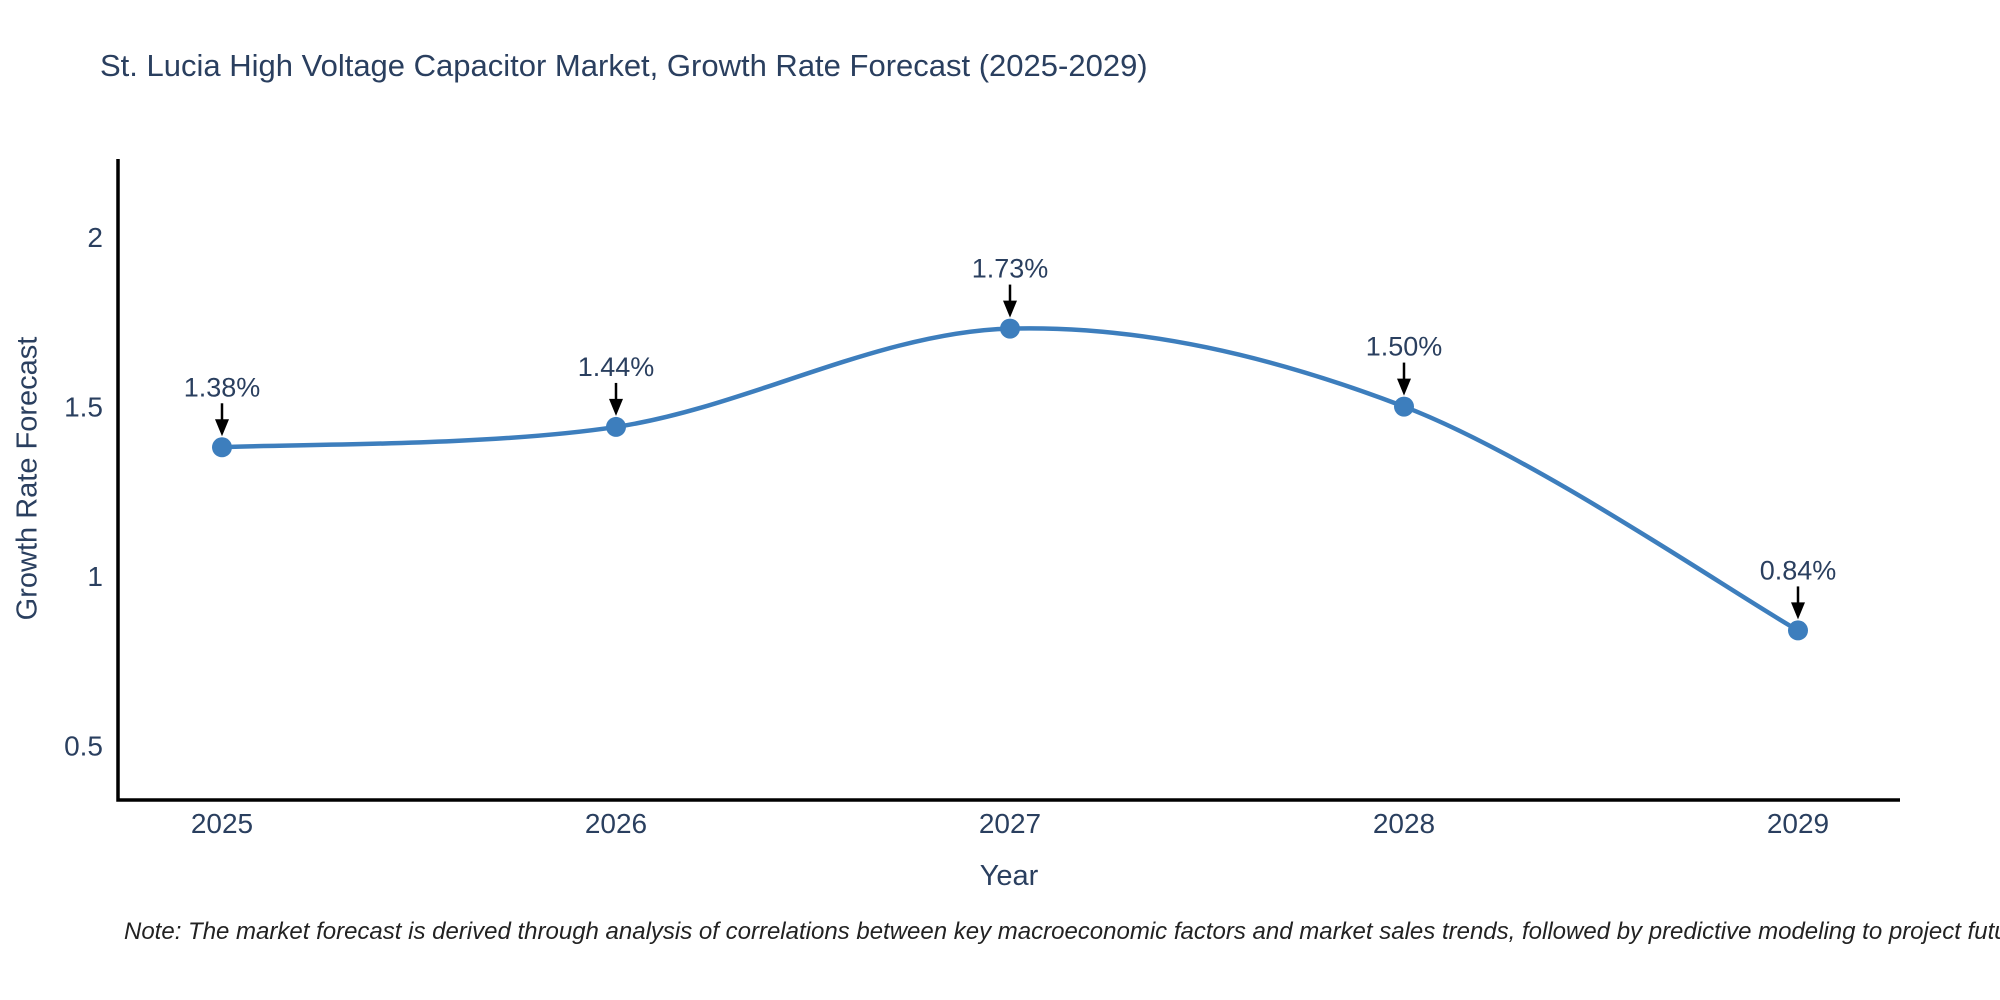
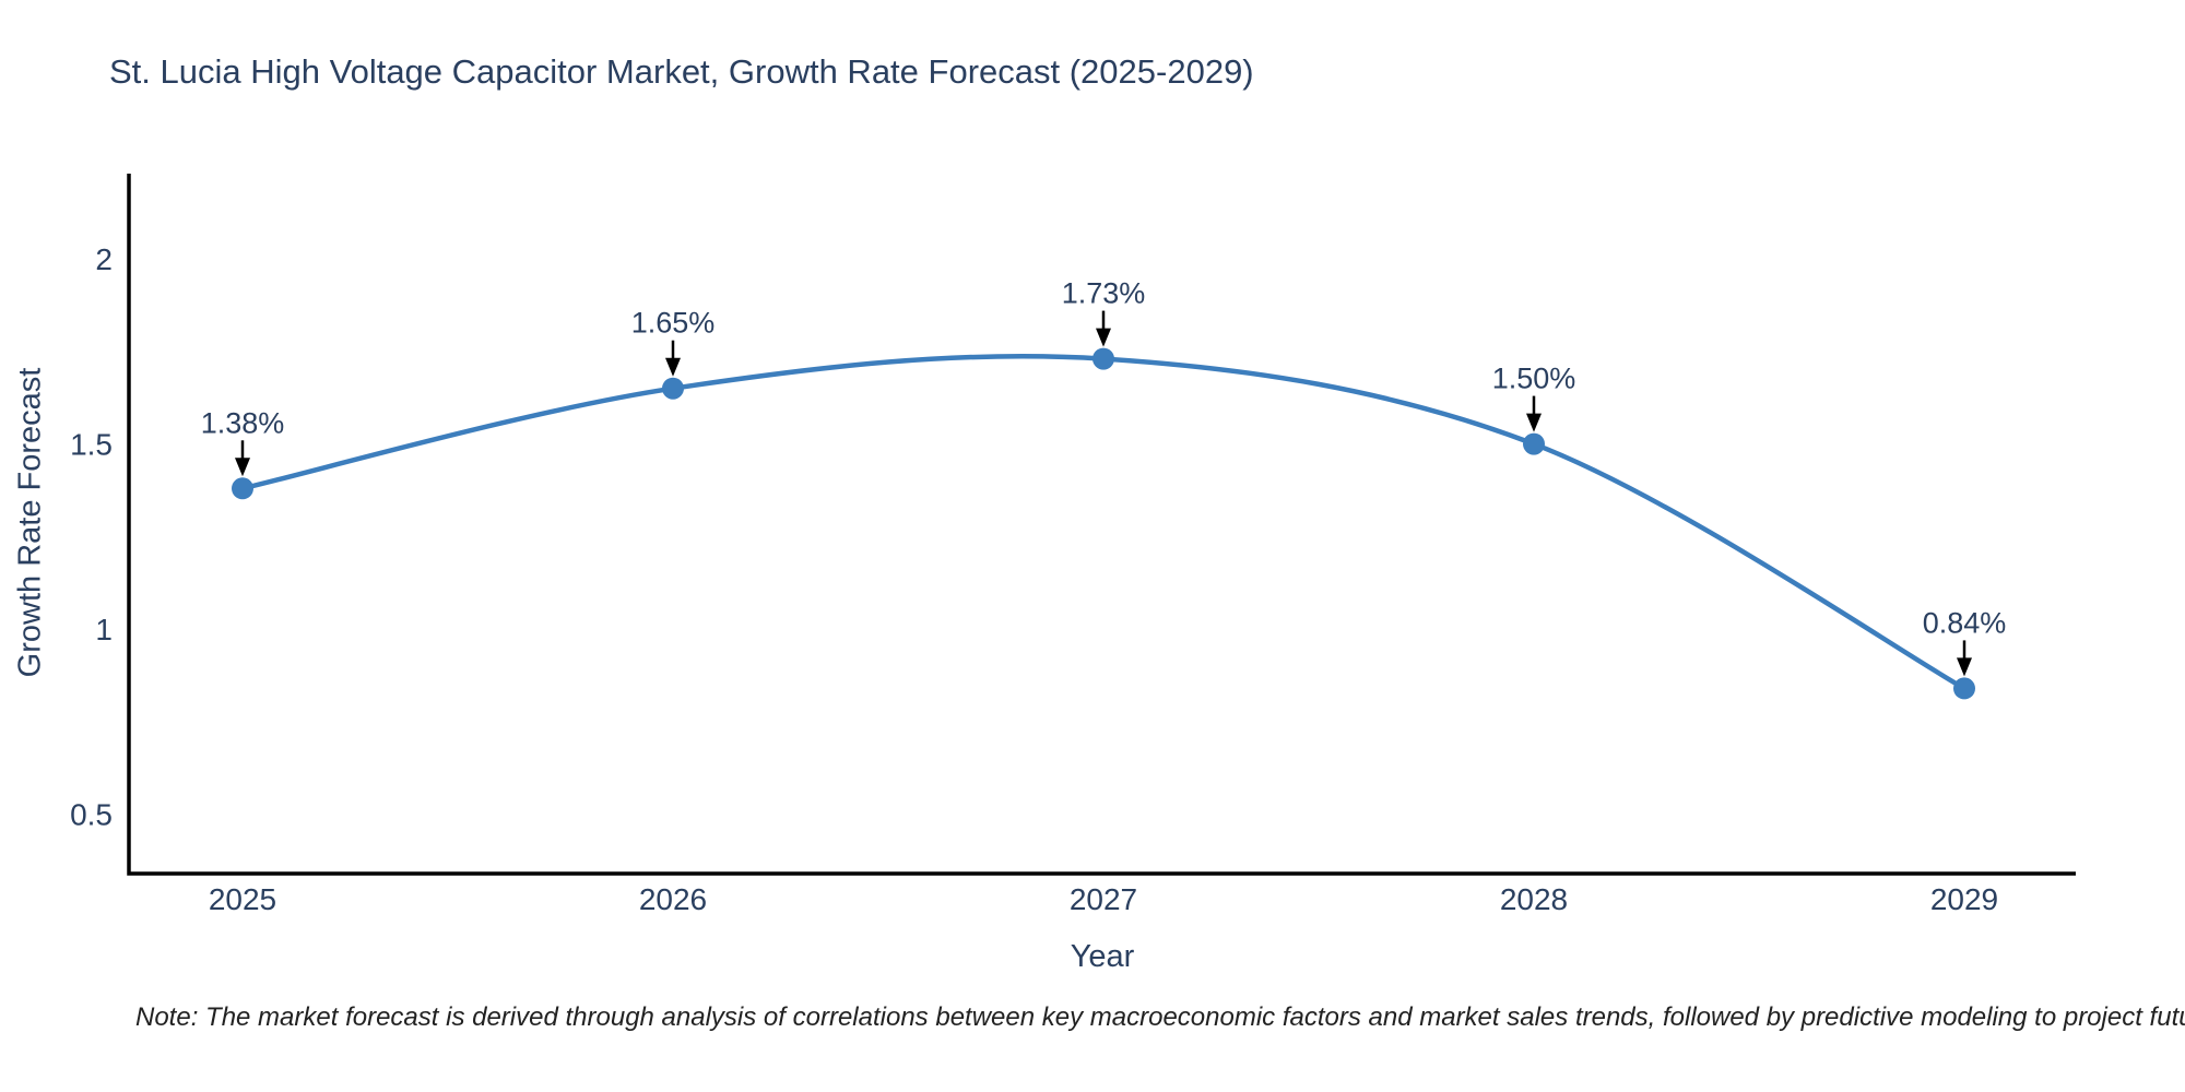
2026: 1.44% -> 1.65%
